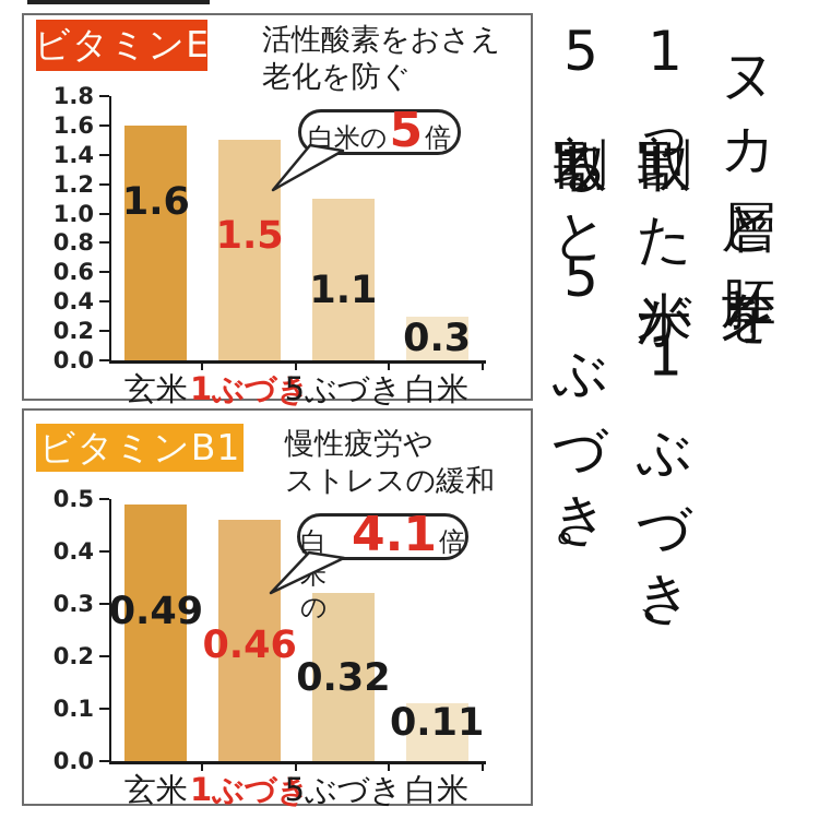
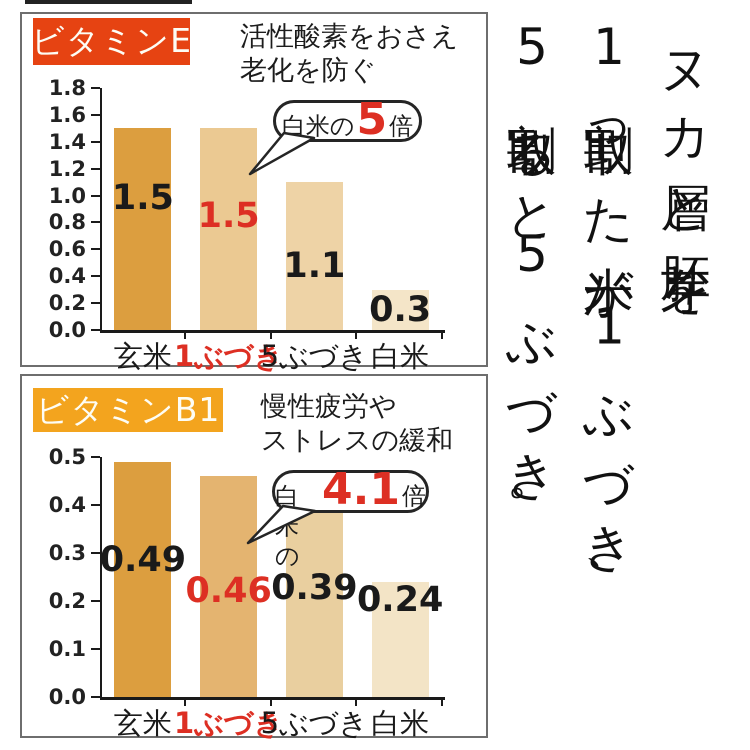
ビタミンE/玄米: 1.6 -> 1.5
ビタミンB1/5ぶづき: 0.32 -> 0.39
ビタミンB1/白米: 0.11 -> 0.24
